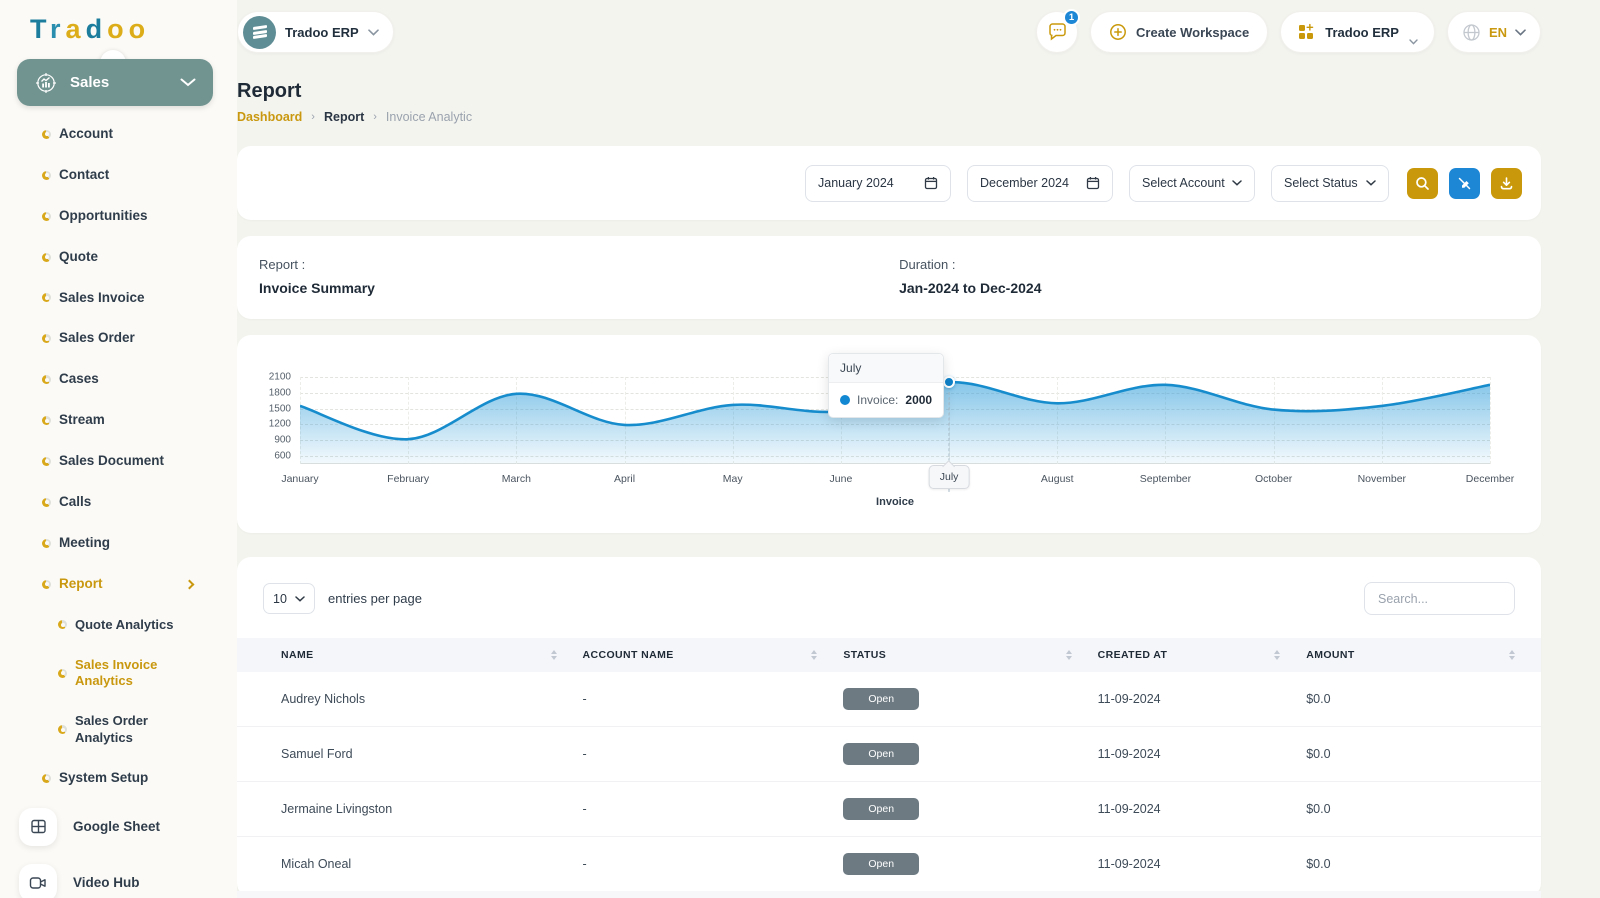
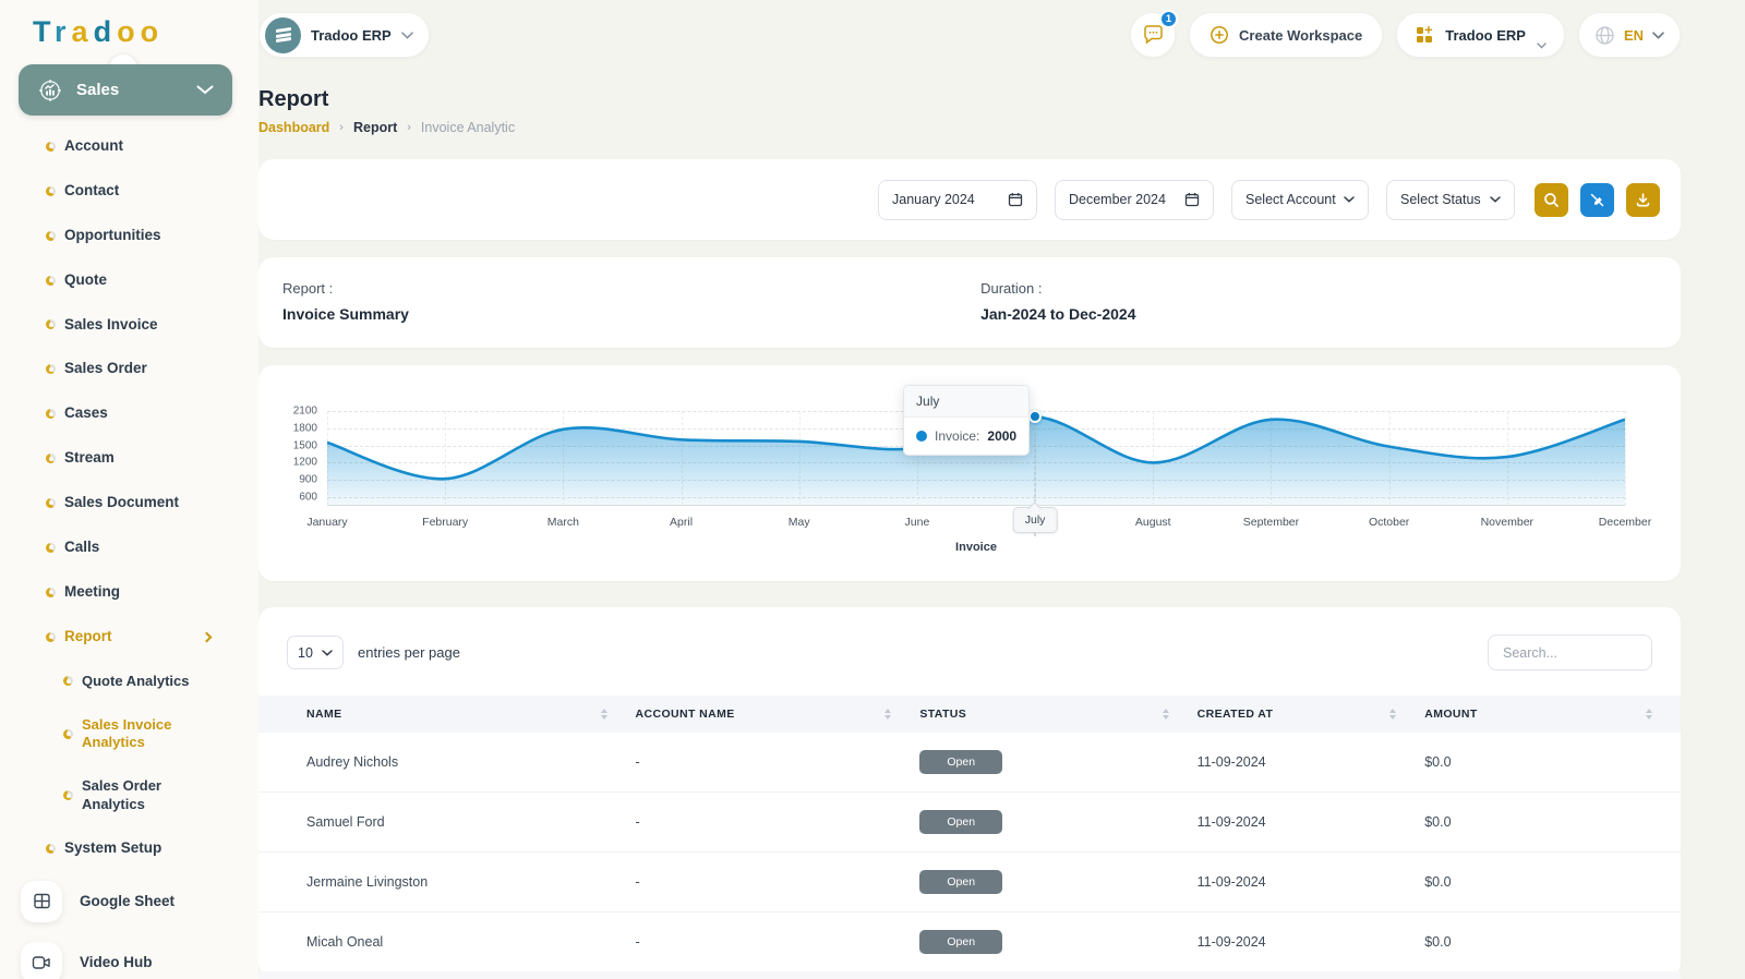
April: 1200 -> 1600
August: 1600 -> 1200
November: 1600 -> 1300
